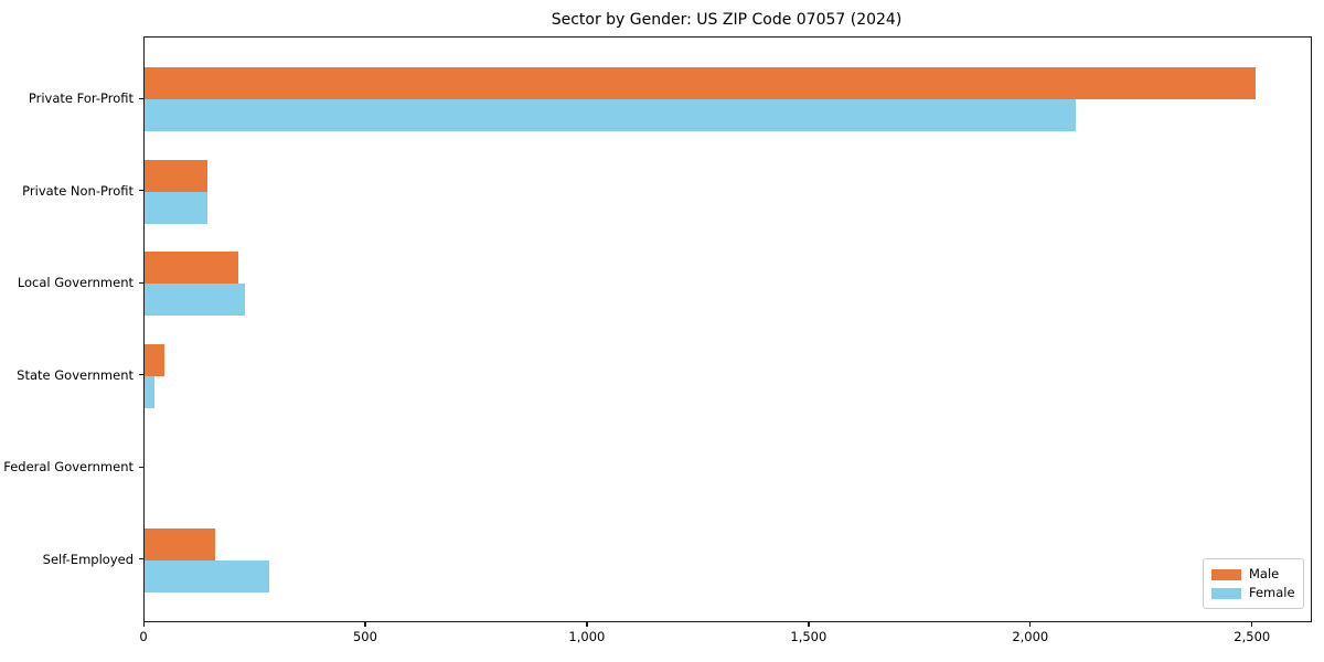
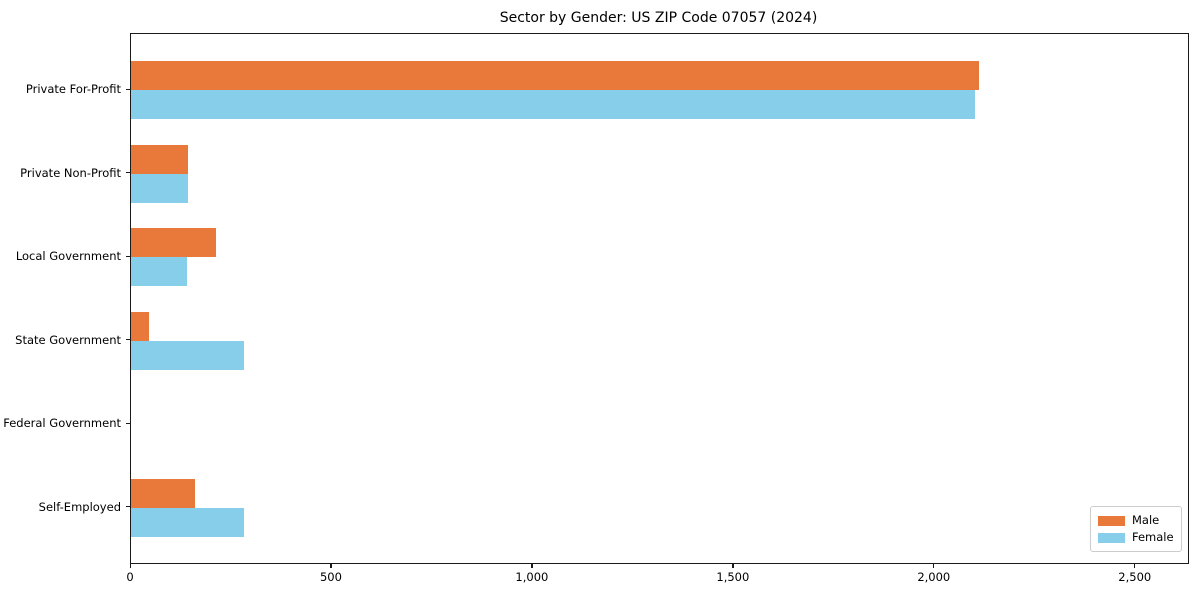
Male/Private For-Profit: 2500 -> 2110
Female/Local Government: 230 -> 140
Female/State Government: 20 -> 280
